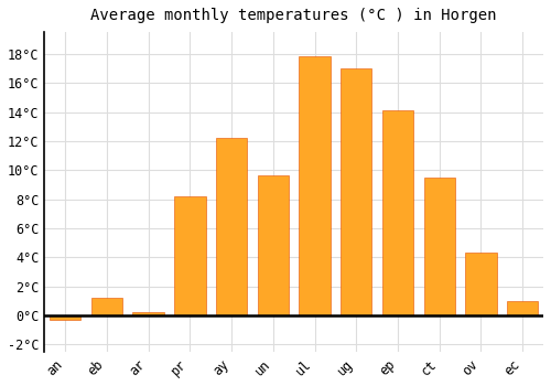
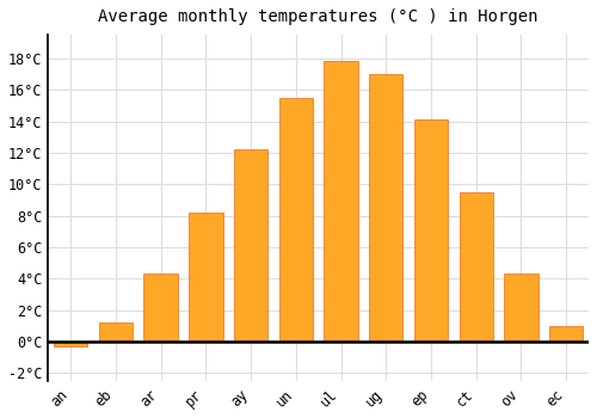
ar: 0.2°C -> 4.3°C
un: 9.6°C -> 15.5°C
